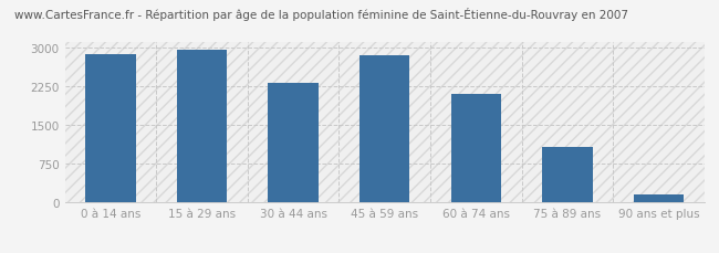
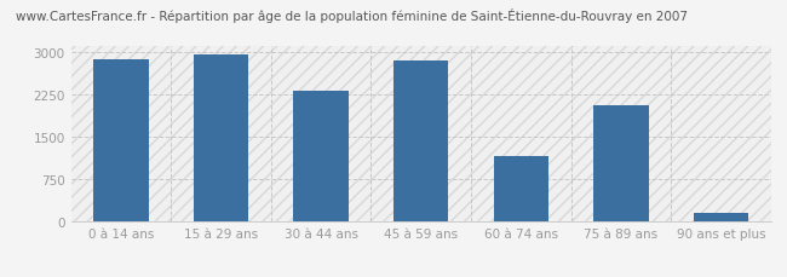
60 à 74 ans: 2090 -> 1150
75 à 89 ans: 1080 -> 2050
